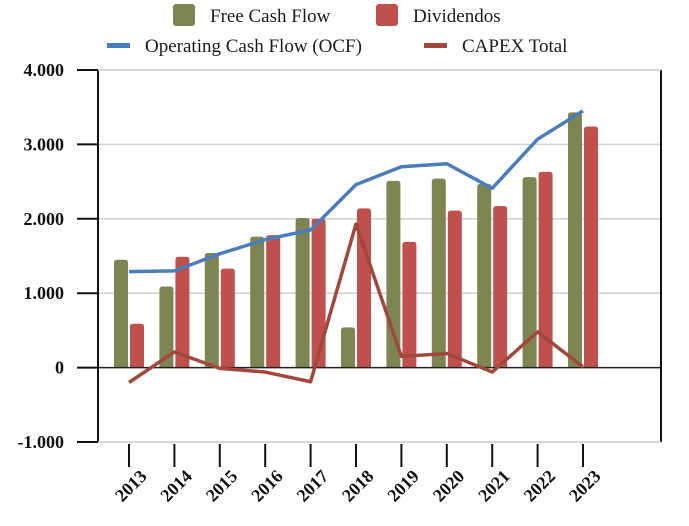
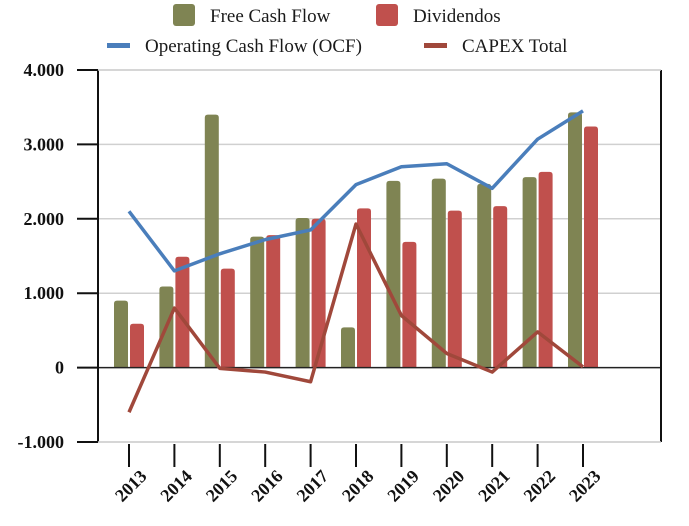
Free Cash Flow/2013: 1400 -> 900
Operating Cash Flow (OCF)/2013: 1300 -> 2100
CAPEX Total/2013: -200 -> -600
CAPEX Total/2014: 200 -> 800
Free Cash Flow/2015: 1500 -> 3400
CAPEX Total/2019: 200 -> 700
